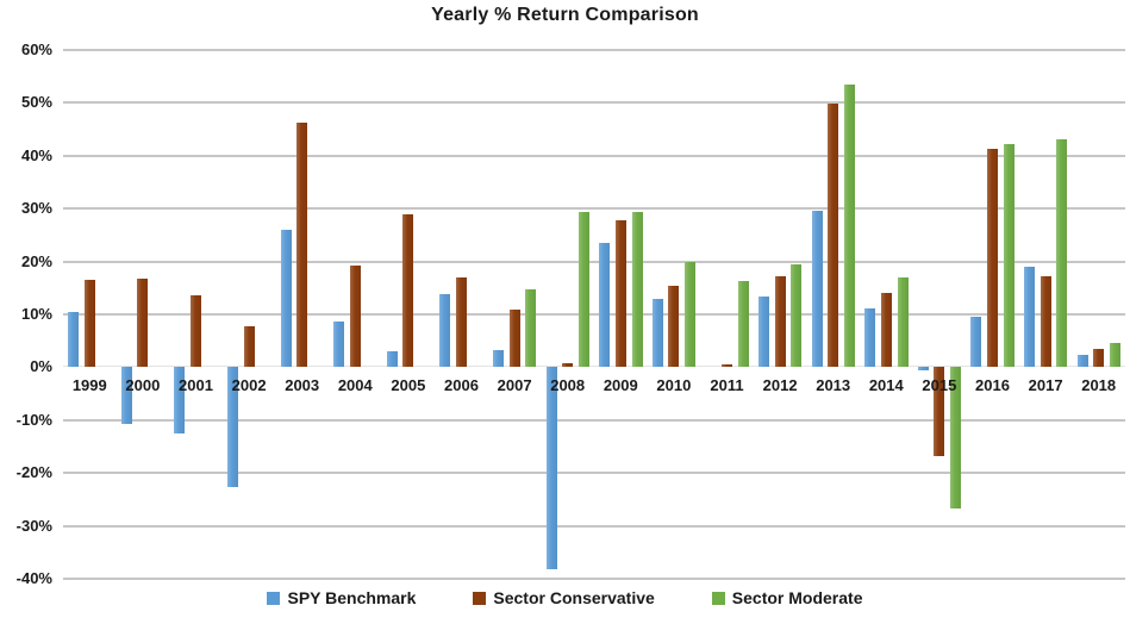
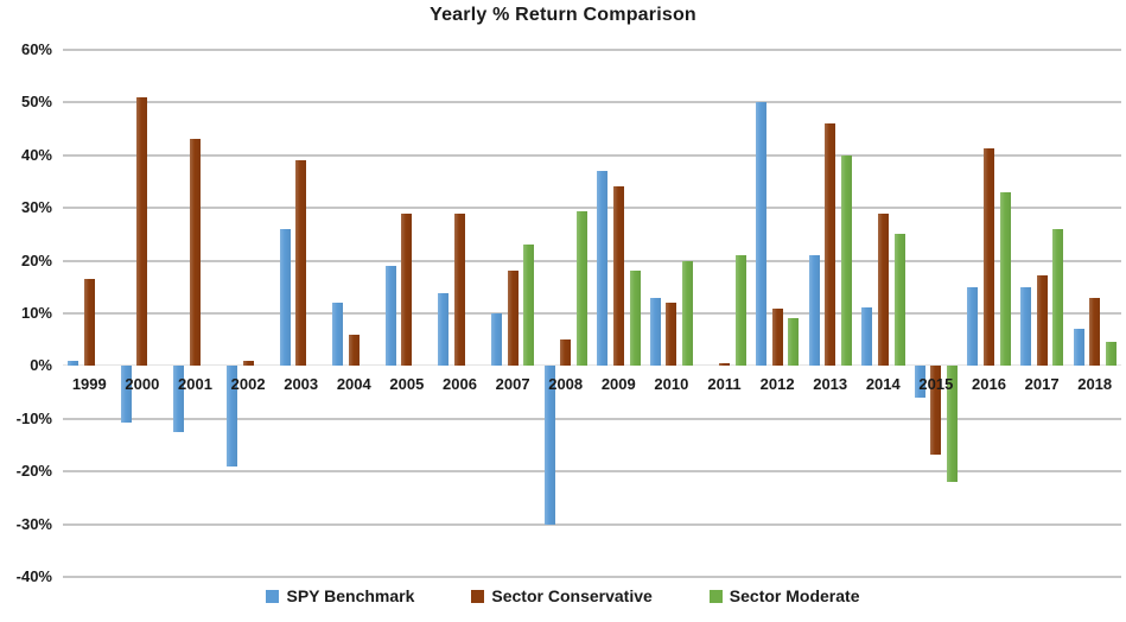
SPY Benchmark/1999: 10% -> 1%
Sector Conservative/2000: 17% -> 51%
Sector Conservative/2001: 14% -> 43%
SPY Benchmark/2002: -23% -> -19%
Sector Conservative/2002: 8% -> 1%
Sector Conservative/2003: 46% -> 39%
SPY Benchmark/2004: 9% -> 12%
Sector Conservative/2004: 19% -> 6%
SPY Benchmark/2005: 3% -> 19%
Sector Conservative/2006: 17% -> 29%
SPY Benchmark/2007: 3% -> 10%
Sector Conservative/2007: 11% -> 18%
Sector Moderate/2007: 15% -> 23%
SPY Benchmark/2008: -38% -> -30%
Sector Conservative/2008: 1% -> 5%
SPY Benchmark/2009: 24% -> 37%
Sector Conservative/2009: 28% -> 34%
Sector Moderate/2009: 29% -> 18%
Sector Conservative/2010: 15% -> 12%
Sector Moderate/2011: 16% -> 21%
SPY Benchmark/2012: 13% -> 50%
Sector Conservative/2012: 17% -> 11%
Sector Moderate/2012: 19% -> 9%
SPY Benchmark/2013: 30% -> 21%
Sector Conservative/2013: 50% -> 46%
Sector Moderate/2013: 53% -> 40%
Sector Conservative/2014: 14% -> 29%
Sector Moderate/2014: 17% -> 25%
SPY Benchmark/2015: -1% -> -6%
Sector Moderate/2015: -27% -> -22%
SPY Benchmark/2016: 10% -> 15%
Sector Moderate/2016: 42% -> 33%
SPY Benchmark/2017: 19% -> 15%
Sector Moderate/2017: 43% -> 26%
SPY Benchmark/2018: 2% -> 7%
Sector Conservative/2018: 3% -> 13%
